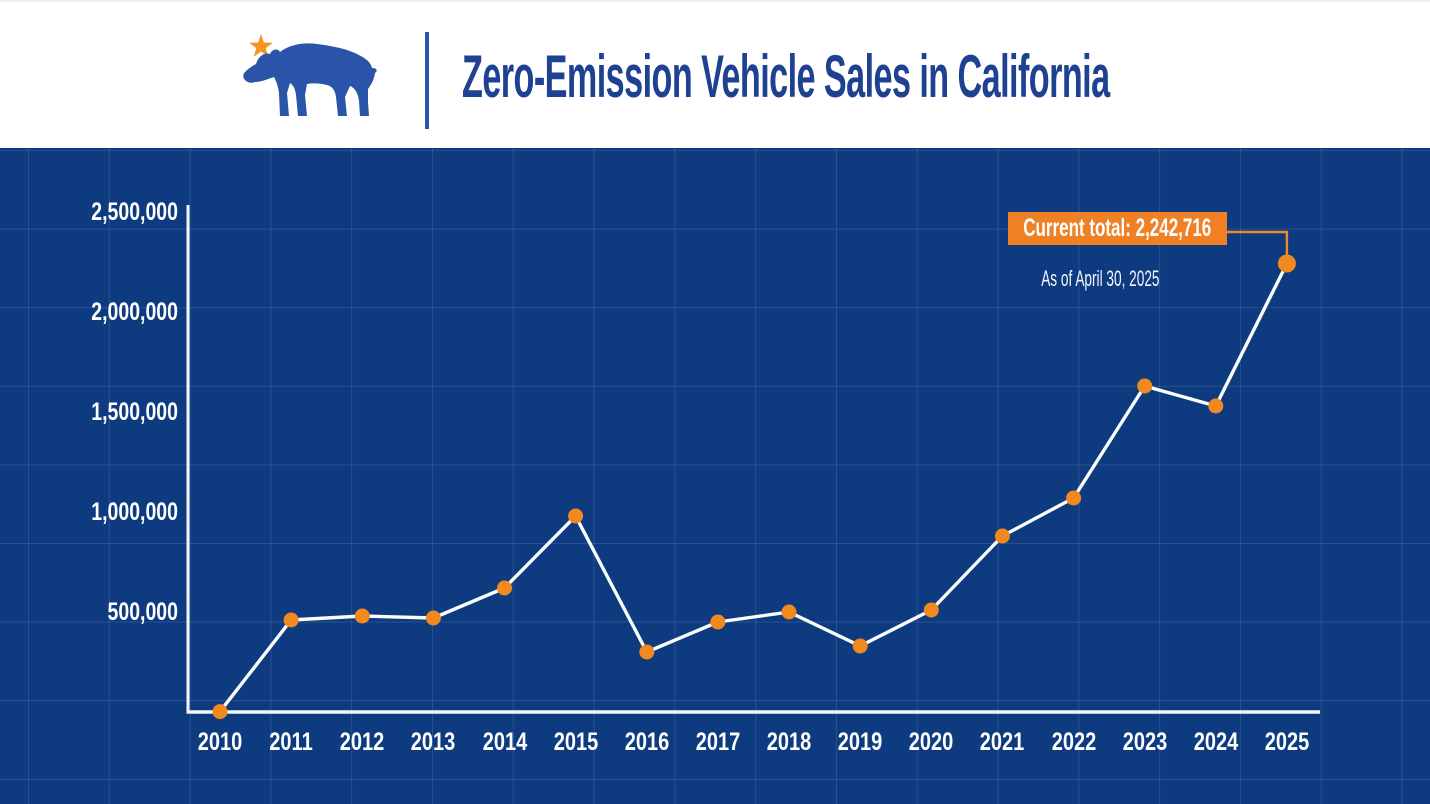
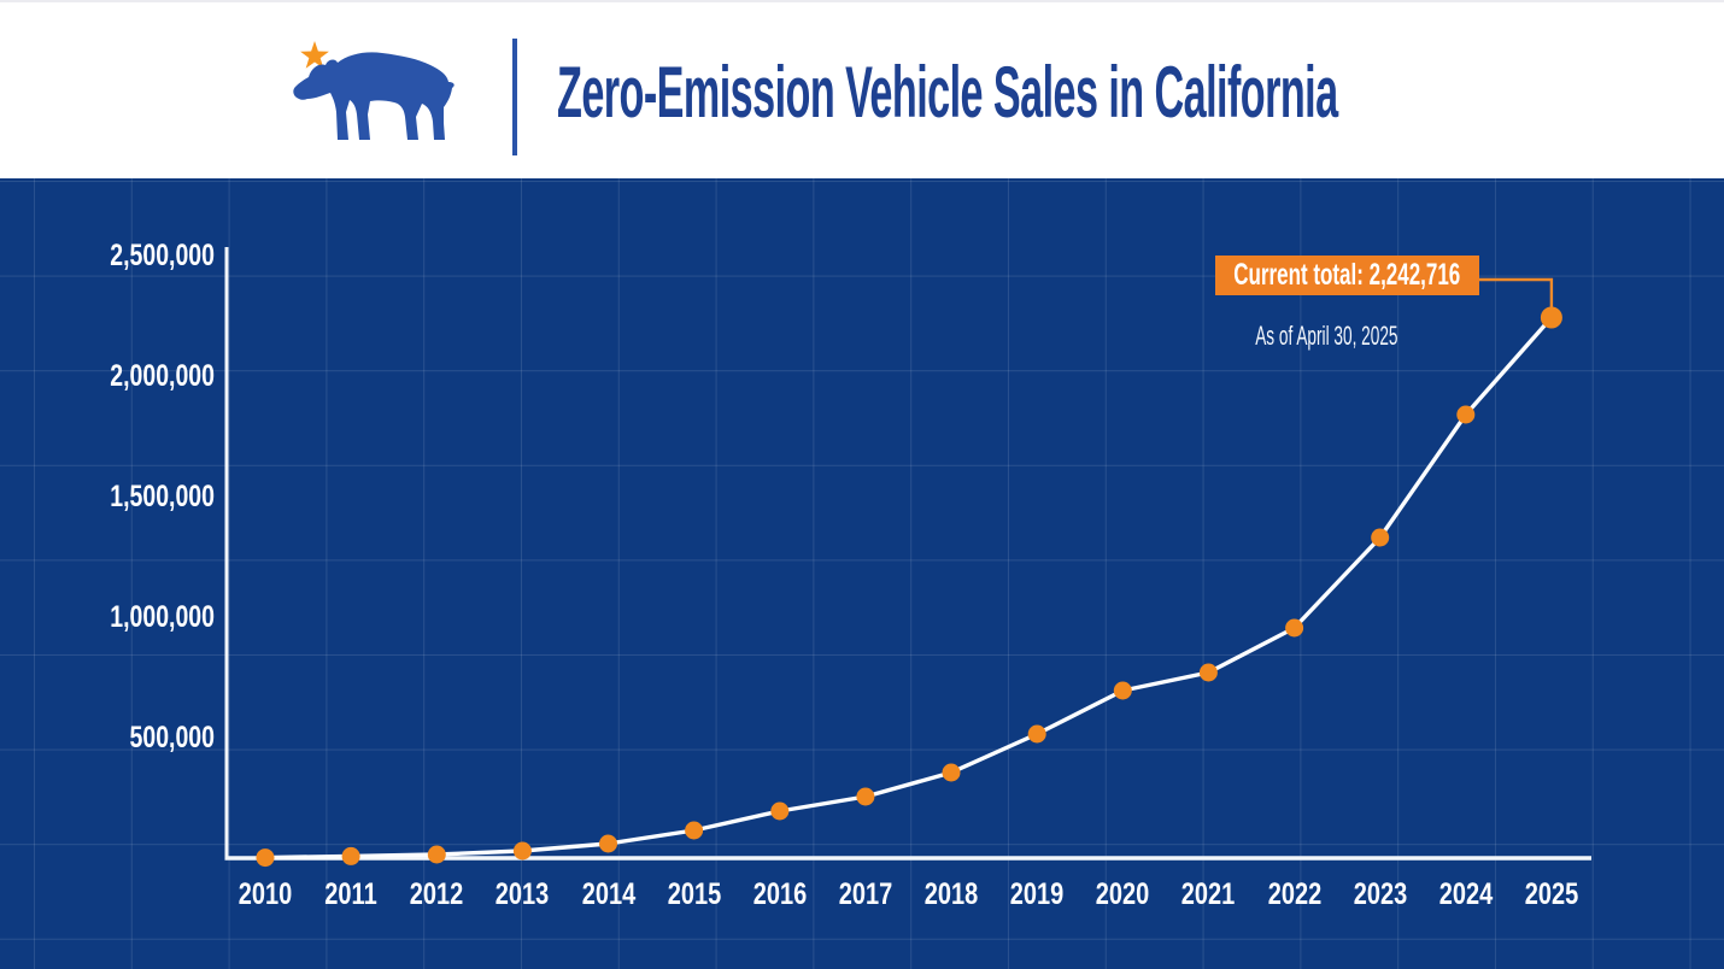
2011: 460000 -> 10000
2012: 480000 -> 20000
2013: 470000 -> 30000
2014: 620000 -> 60000
2015: 980000 -> 120000
2016: 300000 -> 200000
2017: 450000 -> 260000
2018: 500000 -> 360000
2019: 330000 -> 520000
2020: 510000 -> 700000
2021: 880000 -> 770000
2022: 1070000 -> 960000
2023: 1630000 -> 1330000
2024: 1530000 -> 1840000
